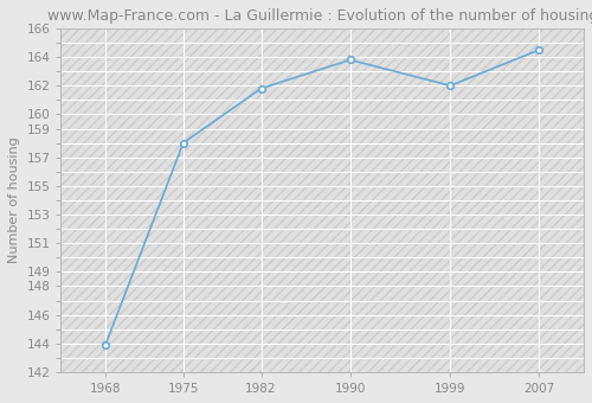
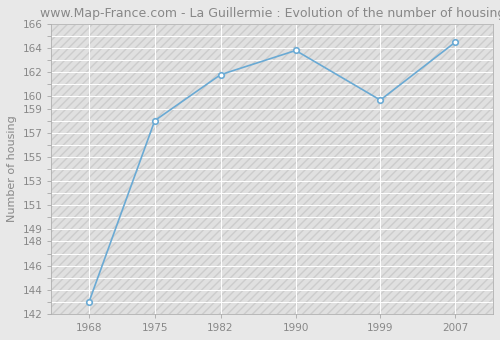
1968: 143.9 -> 143.0
1999: 162.0 -> 159.7
